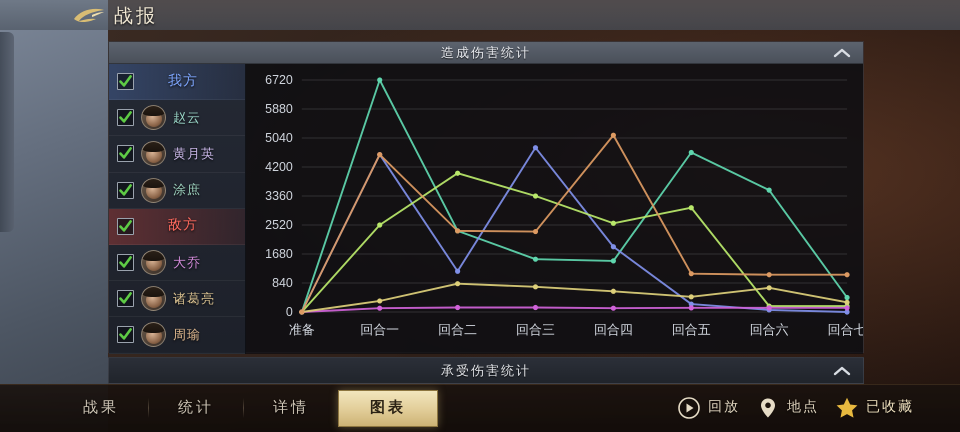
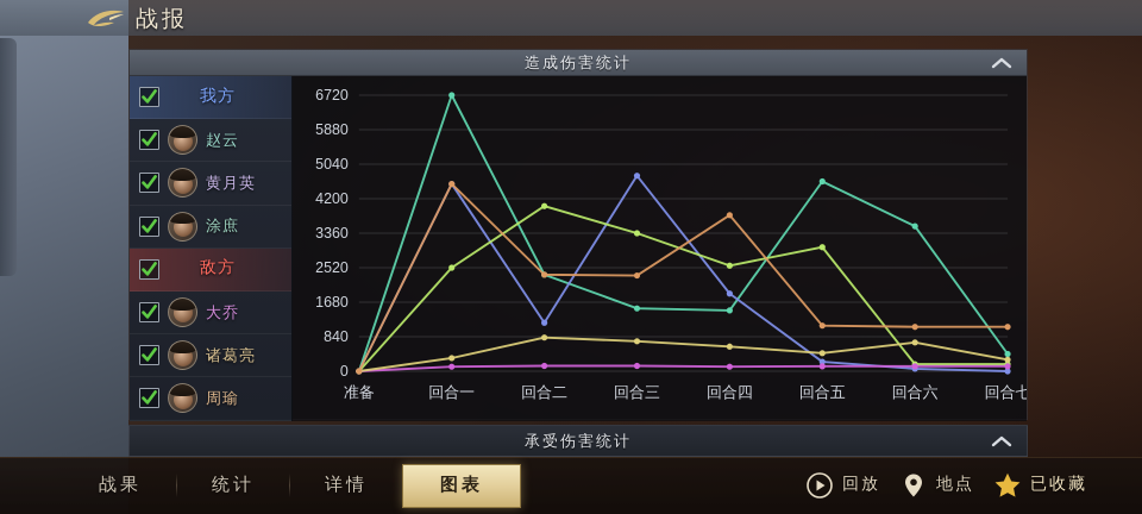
周瑜/回合四: 5100 -> 3800
